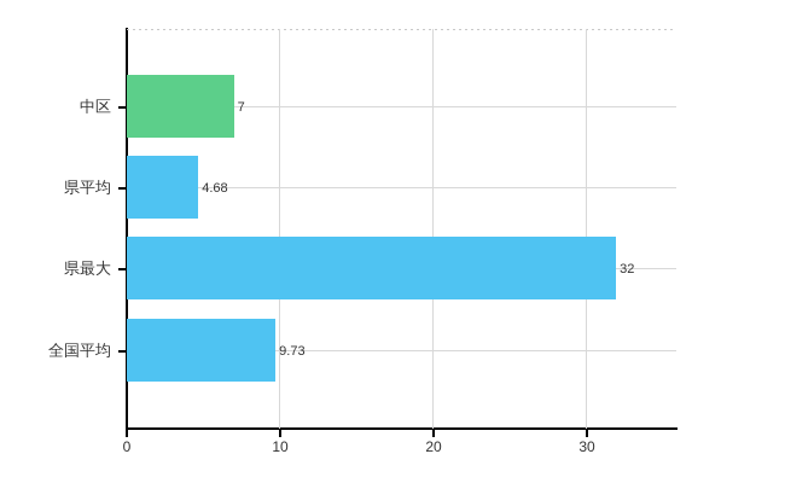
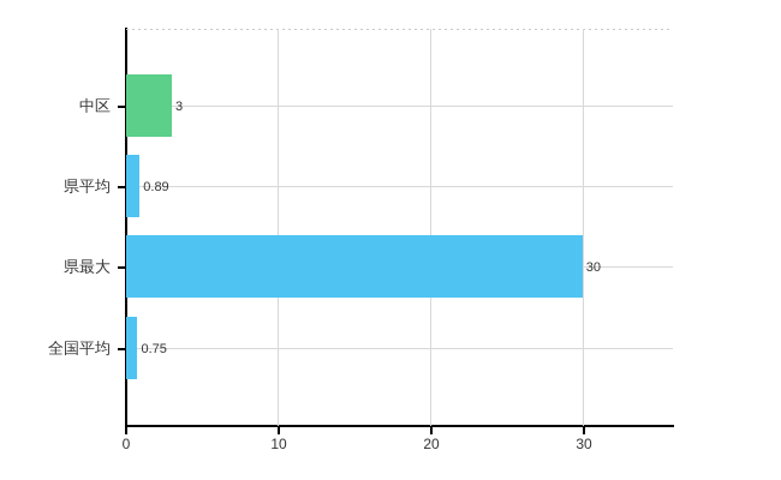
中区: 7 -> 3
県平均: 4.68 -> 0.89
県最大: 32 -> 30
全国平均: 9.73 -> 0.75
